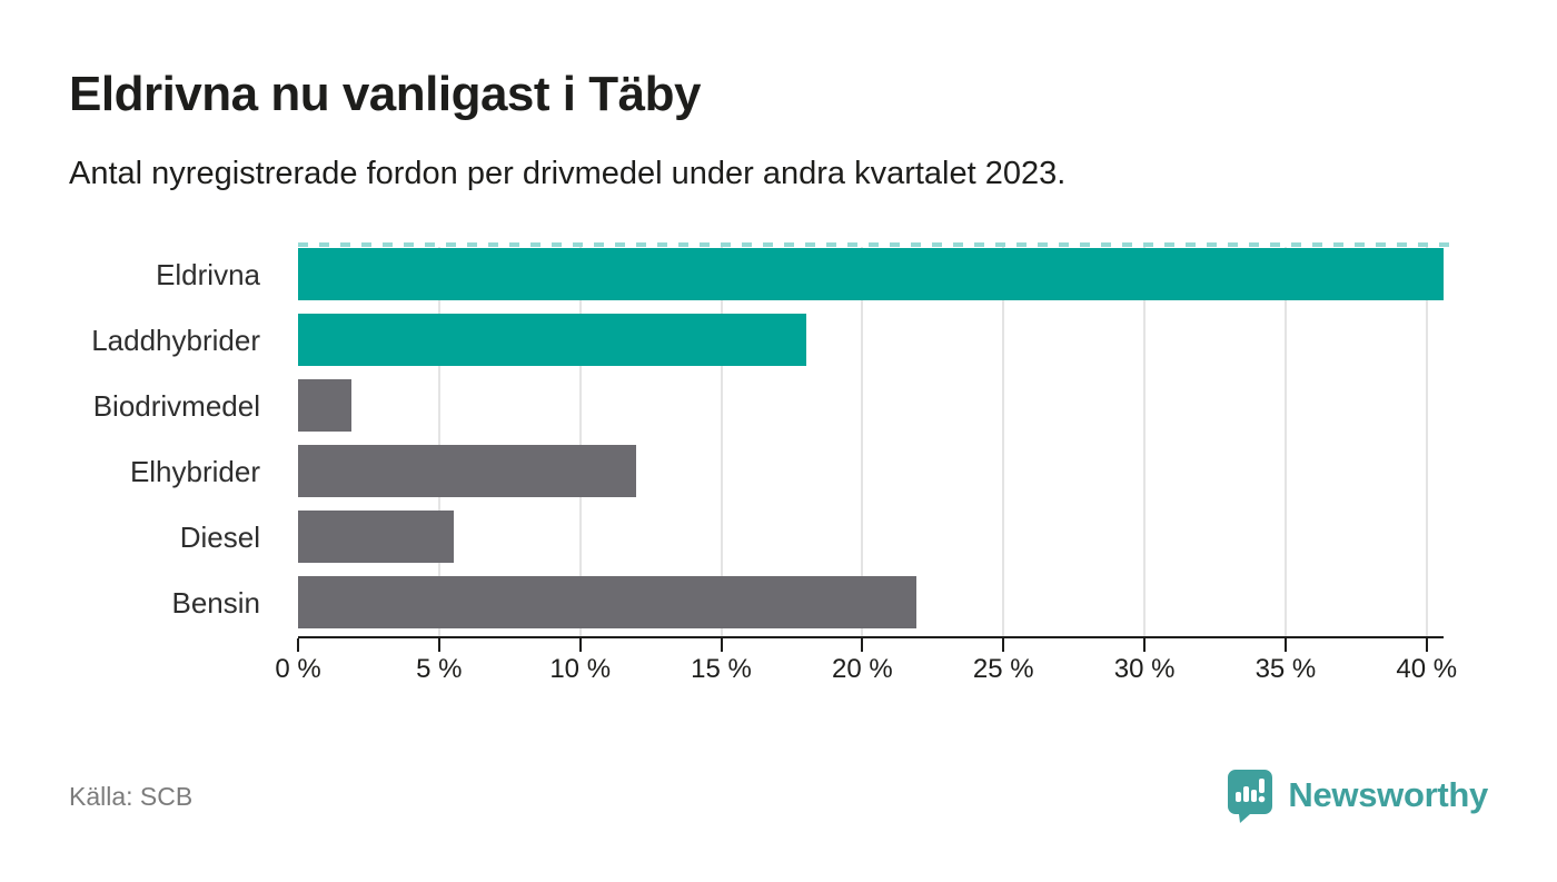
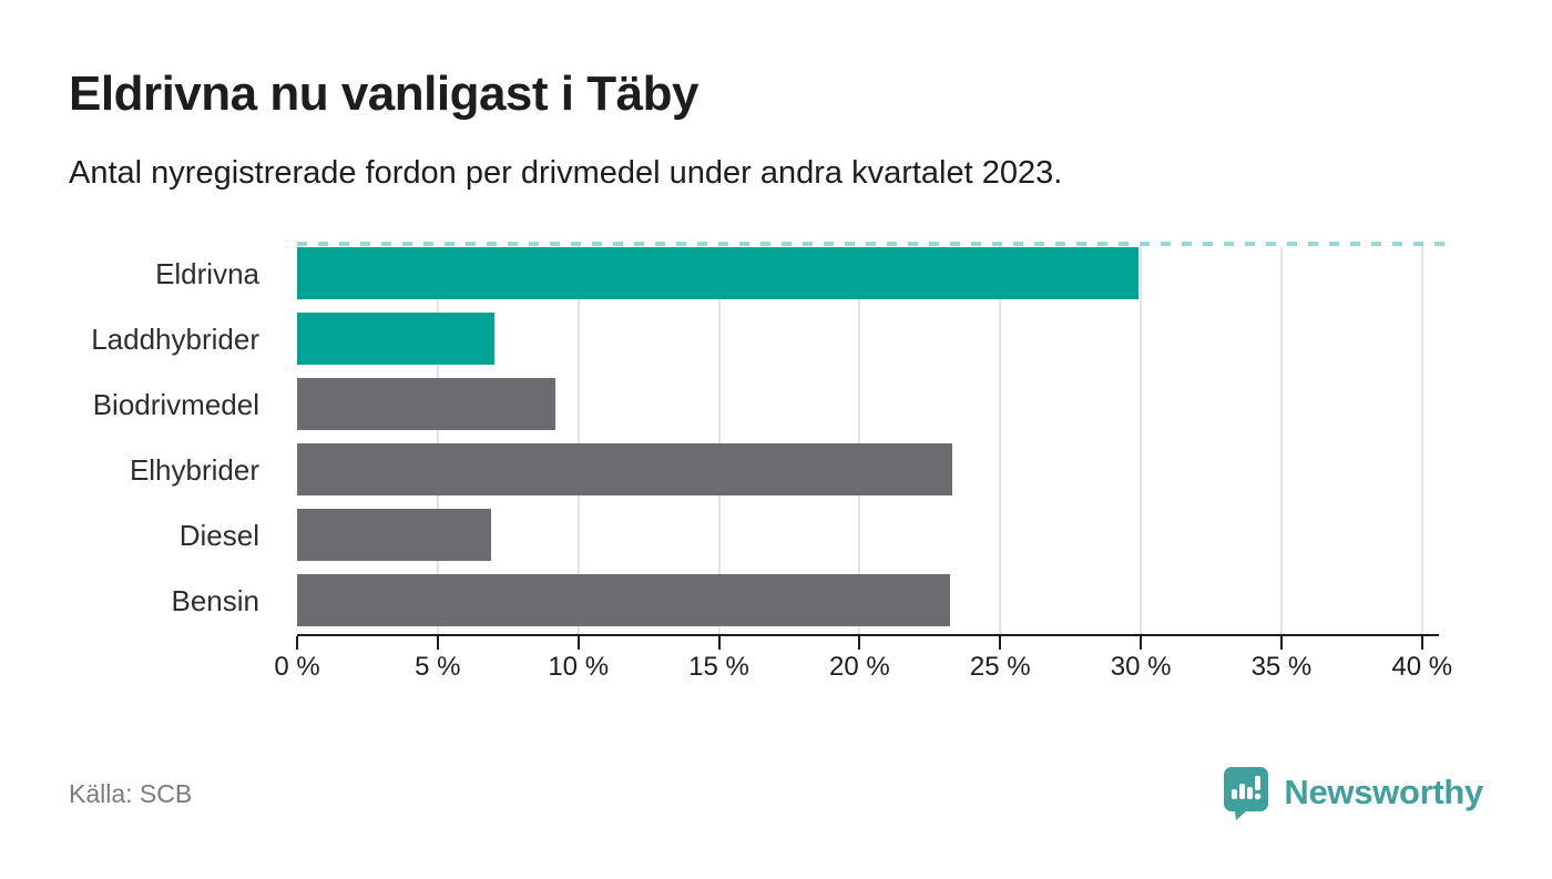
Eldrivna: 40.6% -> 29.9%
Laddhybrider: 18.0% -> 7.0%
Biodrivmedel: 1.9% -> 9.2%
Elhybrider: 12.0% -> 23.3%
Diesel: 5.5% -> 6.9%
Bensin: 21.9% -> 23.2%
